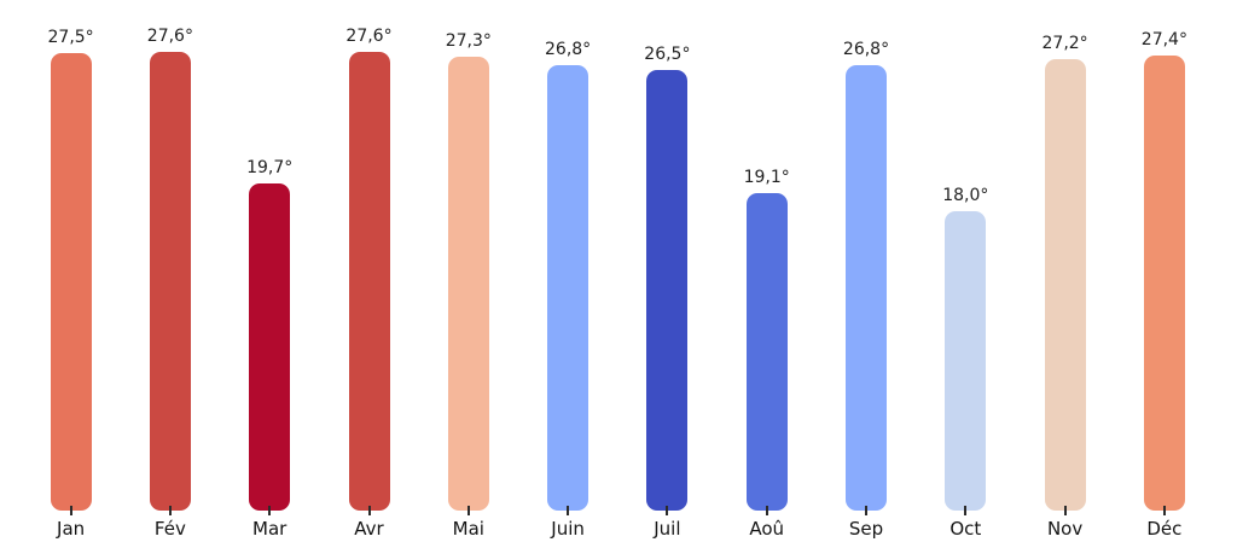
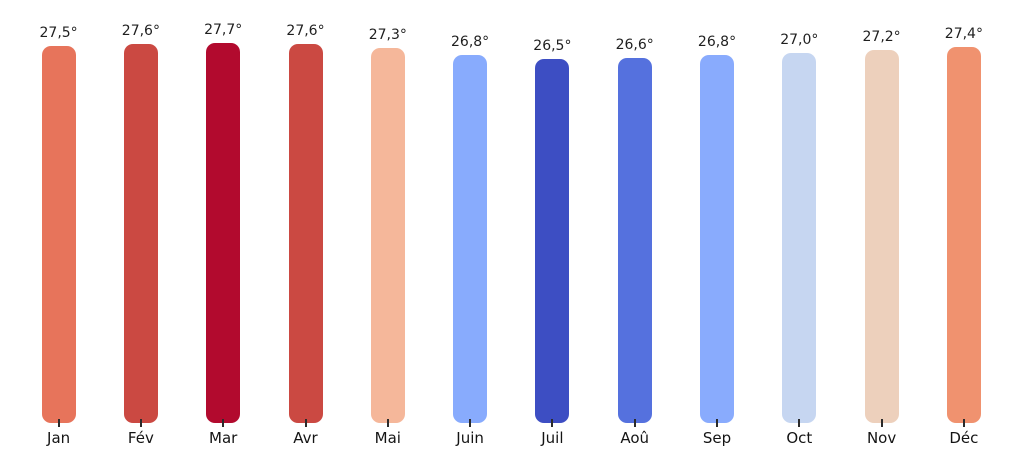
Mar: 19,7° -> 27,7°
Aoû: 19,1° -> 26,6°
Oct: 18,0° -> 27,0°
